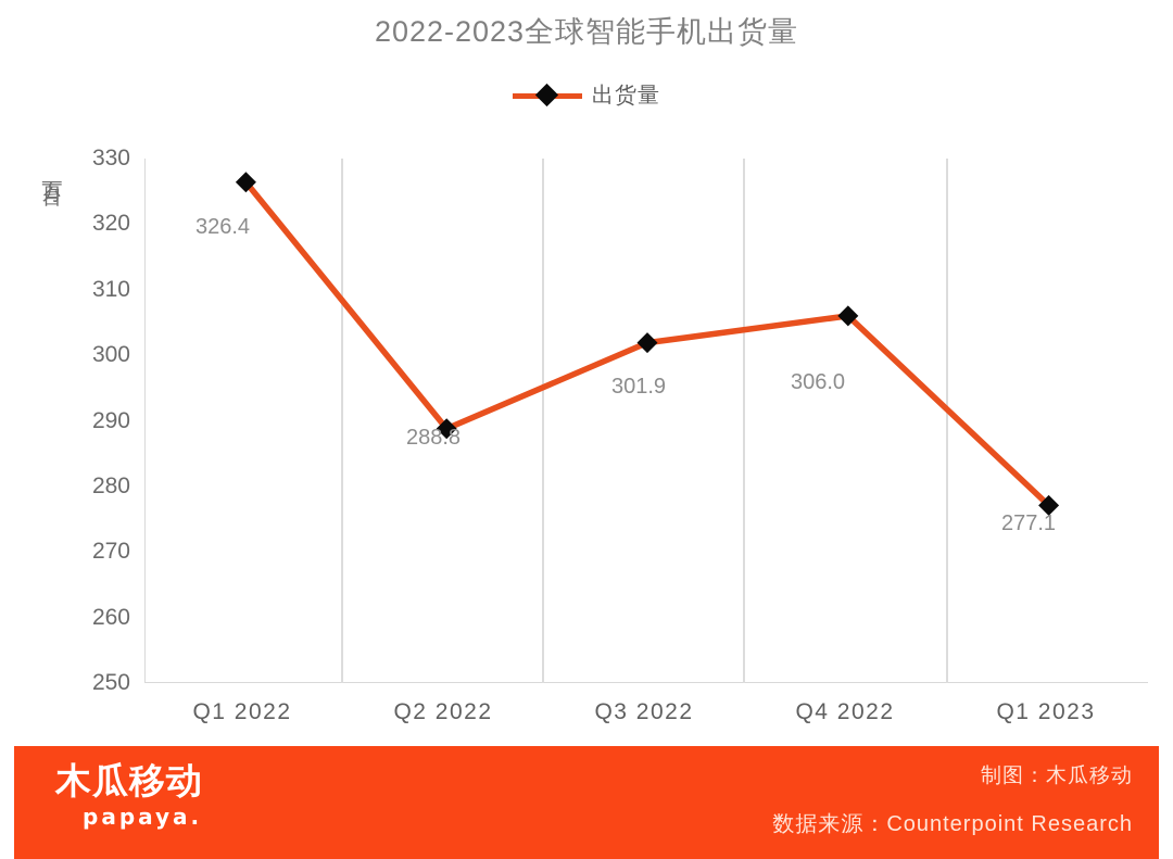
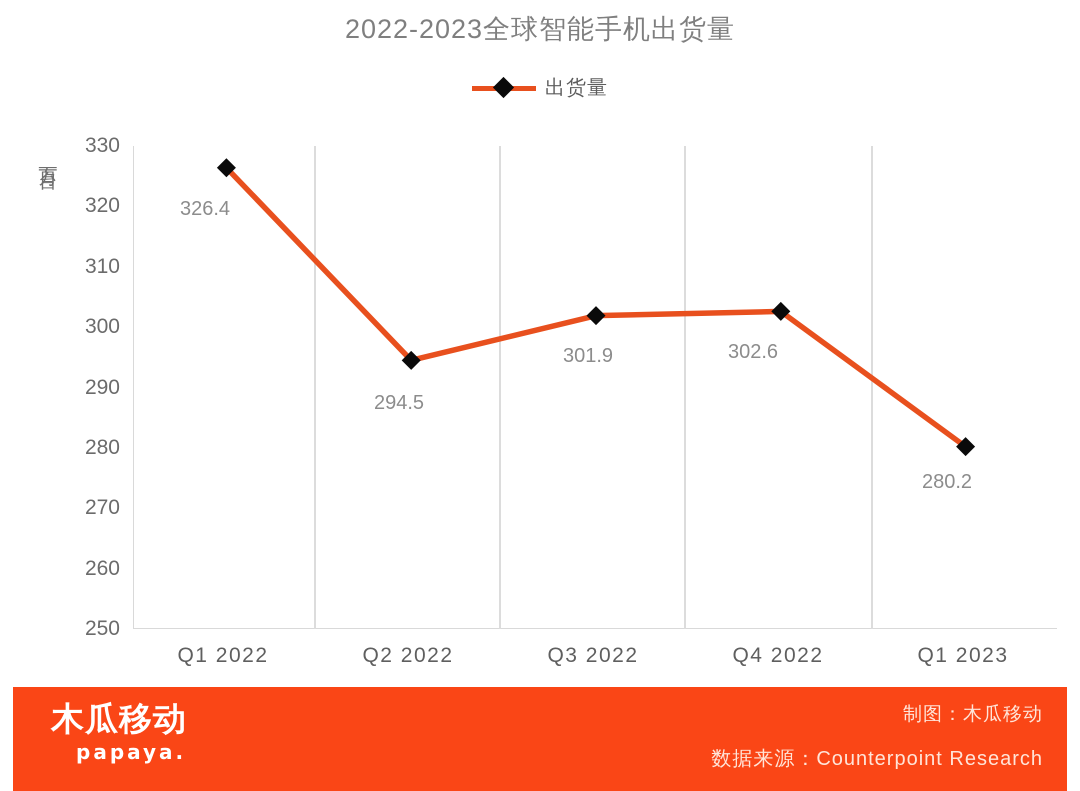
Q2 2022: 288.8 -> 294.5
Q4 2022: 306.0 -> 302.6
Q1 2023: 277.1 -> 280.2
